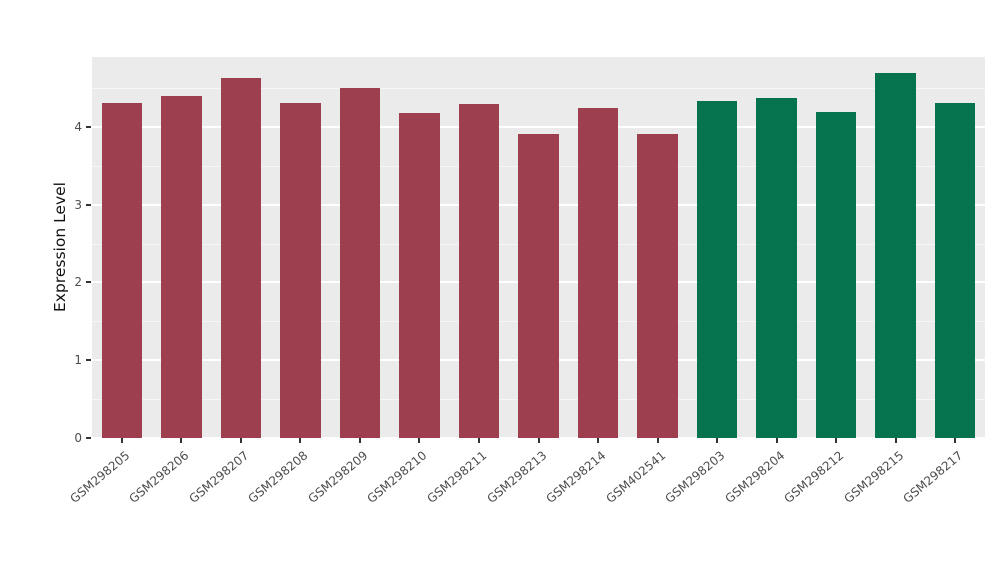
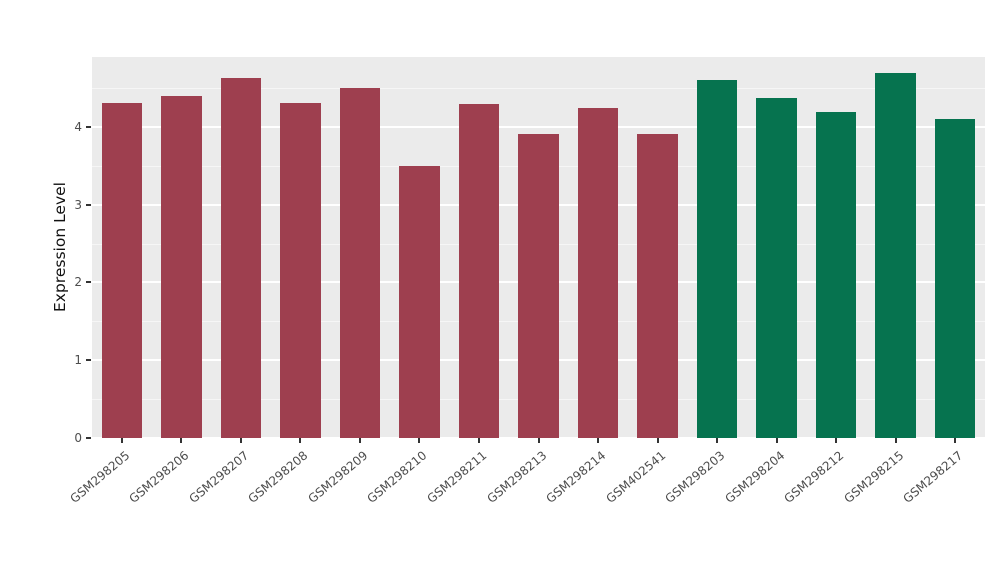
GSM298210: 4.2 -> 3.5
GSM298203: 4.3 -> 4.6
GSM298217: 4.3 -> 4.1
